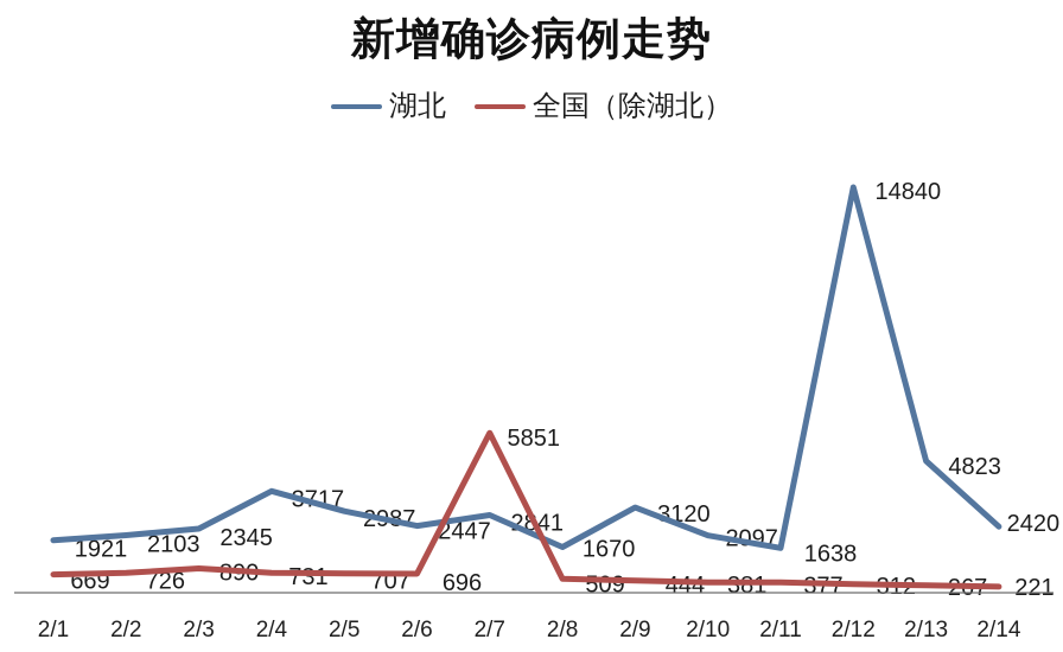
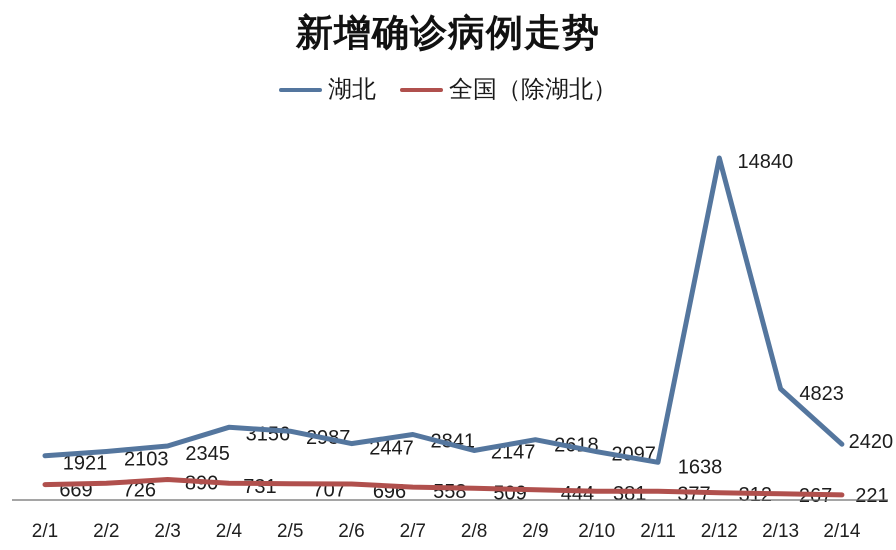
湖北/2/4: 3717 -> 3156
全国（除湖北）/2/7: 5851 -> 558
湖北/2/8: 1670 -> 2147
湖北/2/9: 3120 -> 2618
